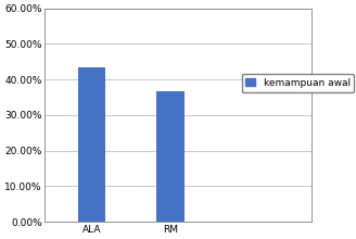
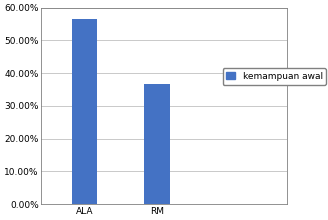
ALA: 43.3% -> 56.5%
